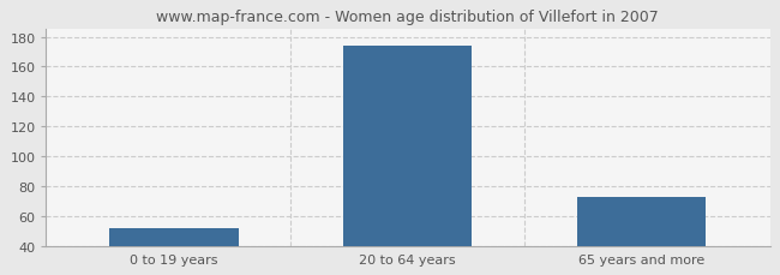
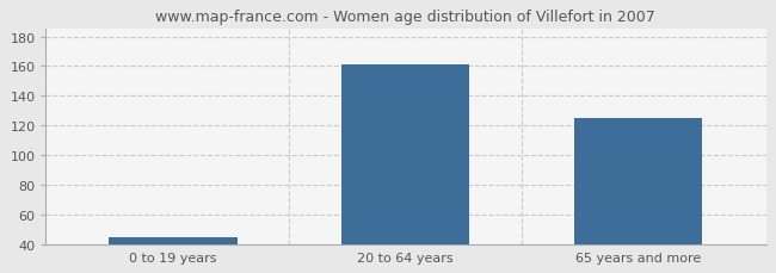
0 to 19 years: 52 -> 45
20 to 64 years: 174 -> 161
65 years and more: 73 -> 125
